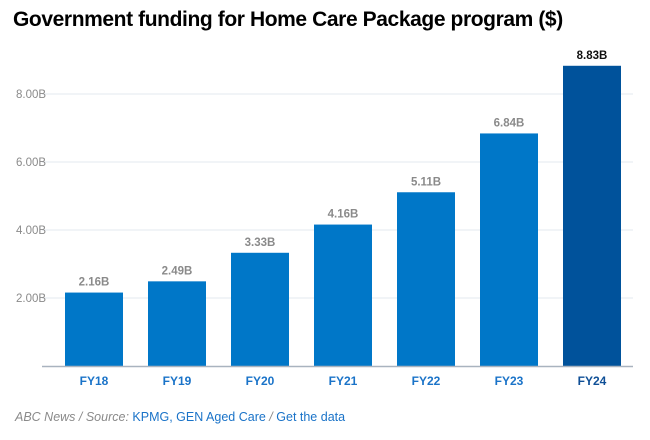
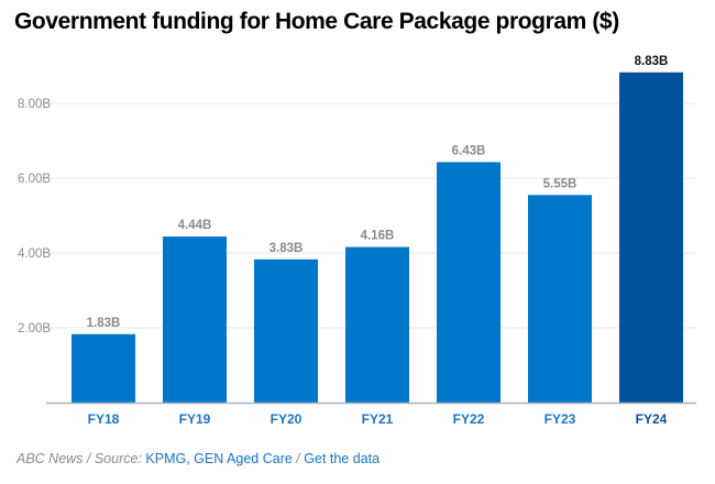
FY18: 2.16B -> 1.83B
FY19: 2.49B -> 4.44B
FY20: 3.33B -> 3.83B
FY22: 5.11B -> 6.43B
FY23: 6.84B -> 5.55B
